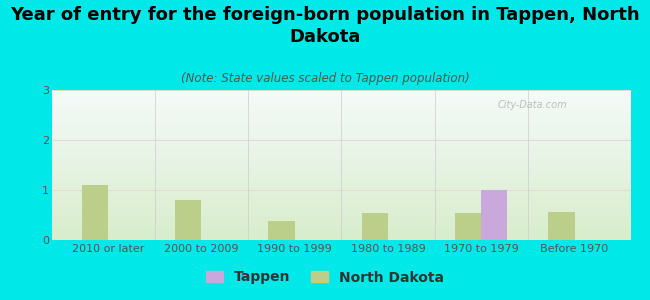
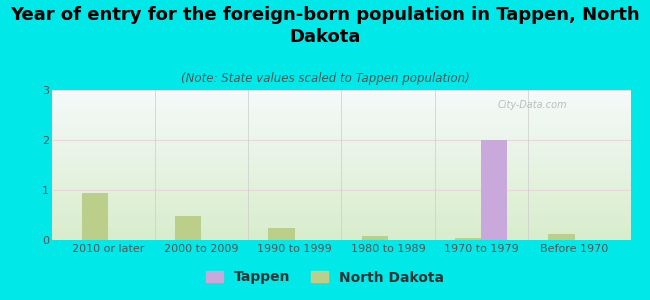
North Dakota/2010 or later: 1.10 -> 0.95
North Dakota/2000 to 2009: 0.80 -> 0.48
North Dakota/1990 to 1999: 0.38 -> 0.25
North Dakota/1980 to 1989: 0.54 -> 0.08
North Dakota/1970 to 1979: 0.54 -> 0.05
Tappen/1970 to 1979: 1 -> 2
North Dakota/Before 1970: 0.56 -> 0.13
